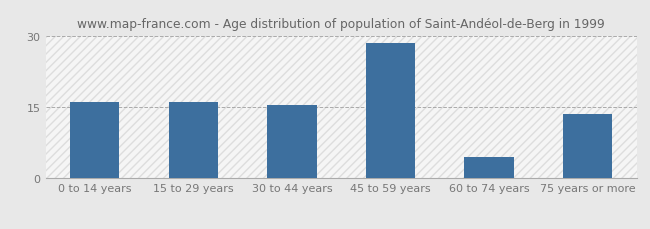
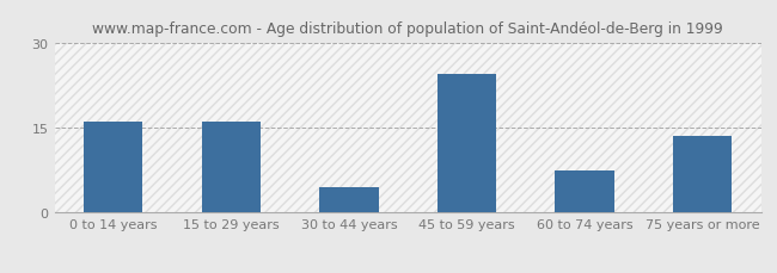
30 to 44 years: 15.5 -> 4.5
45 to 59 years: 28.5 -> 24.5
60 to 74 years: 4.5 -> 7.5
